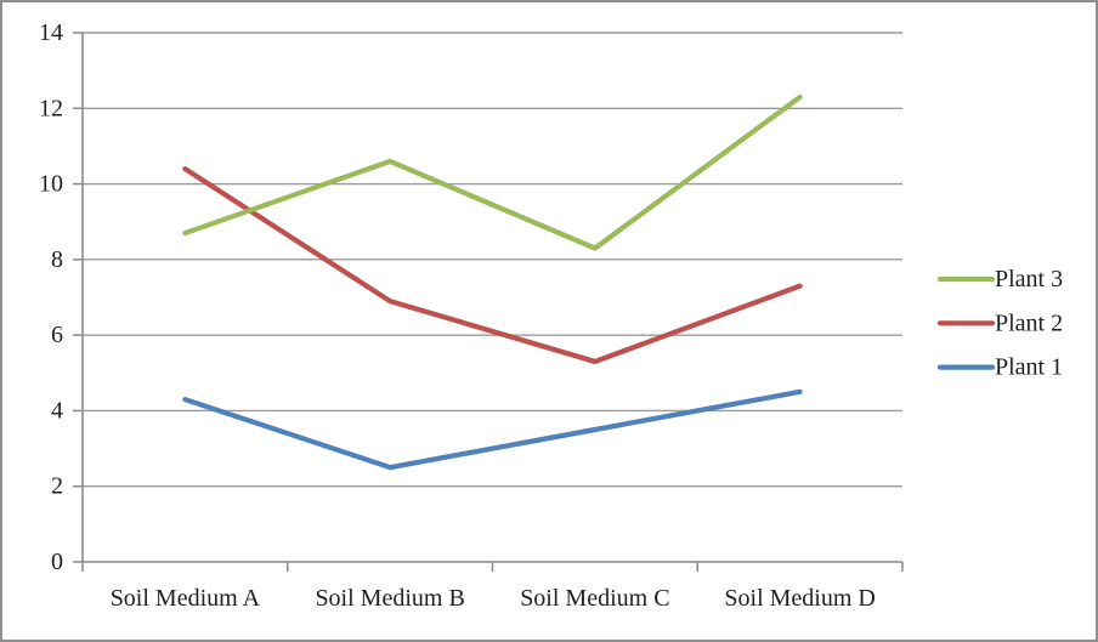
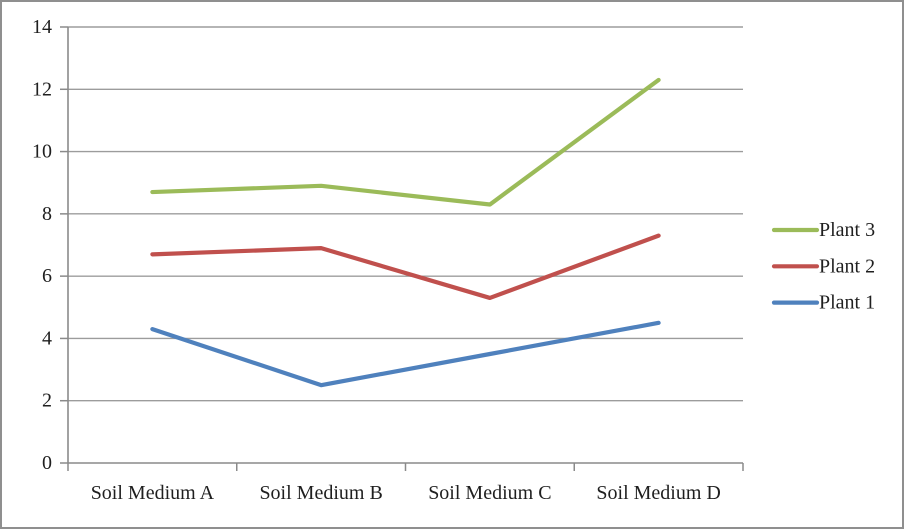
Plant 2/Soil Medium A: 10.4 -> 6.7
Plant 3/Soil Medium B: 10.6 -> 8.9
